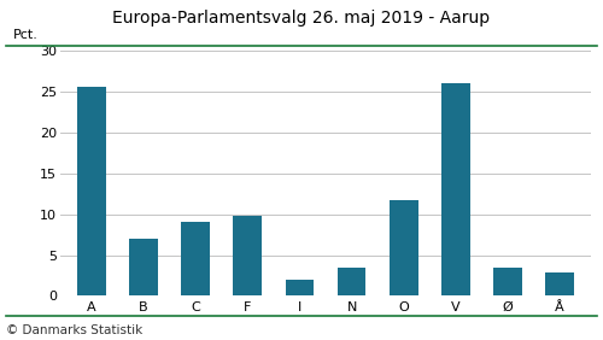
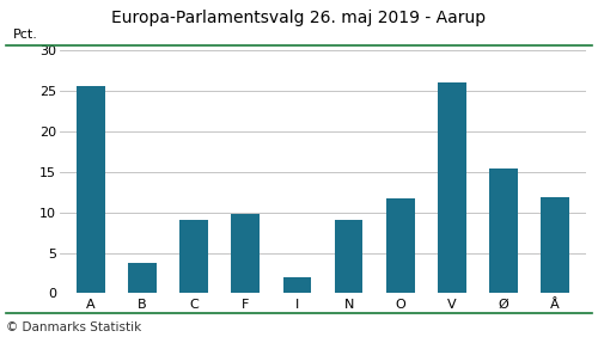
B: 7.0 -> 3.8
N: 3.4 -> 9.0
Ø: 3.5 -> 15.4
Å: 2.8 -> 11.8
